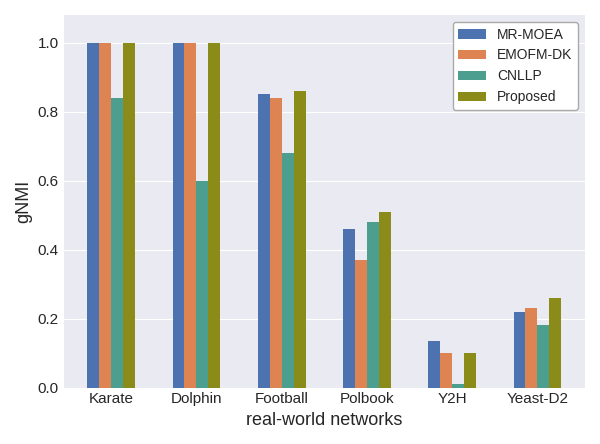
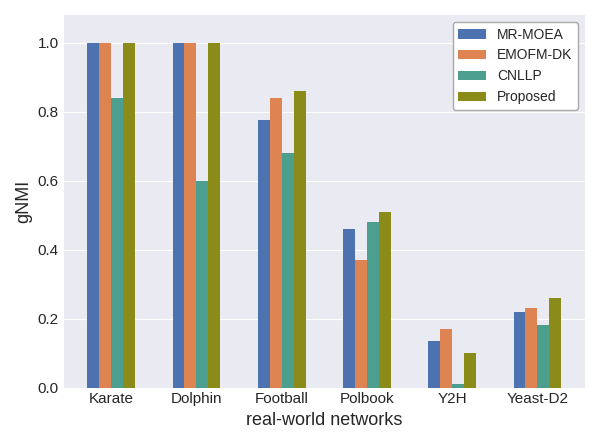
MR-MOEA/Football: 0.850 -> 0.775
EMOFM-DK/Y2H: 0.10 -> 0.17
